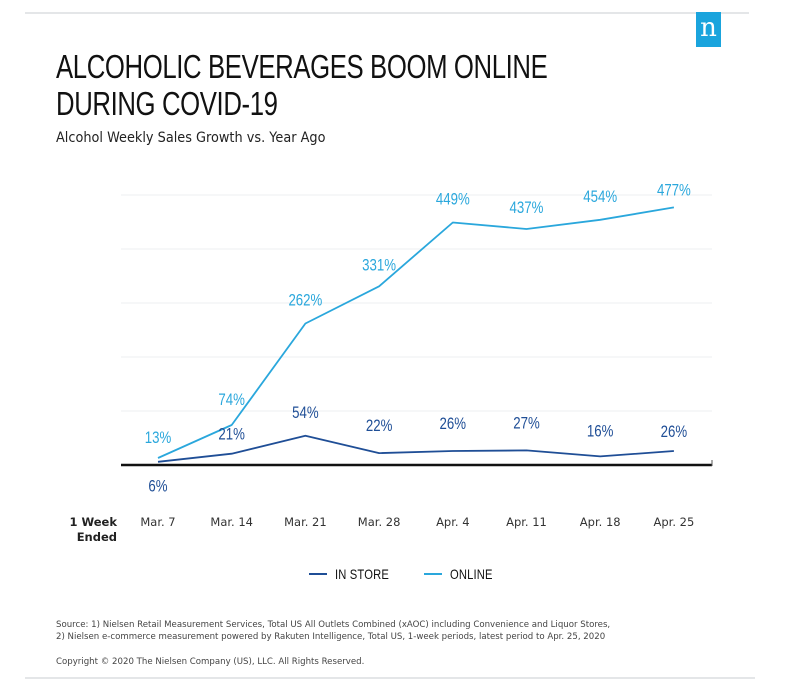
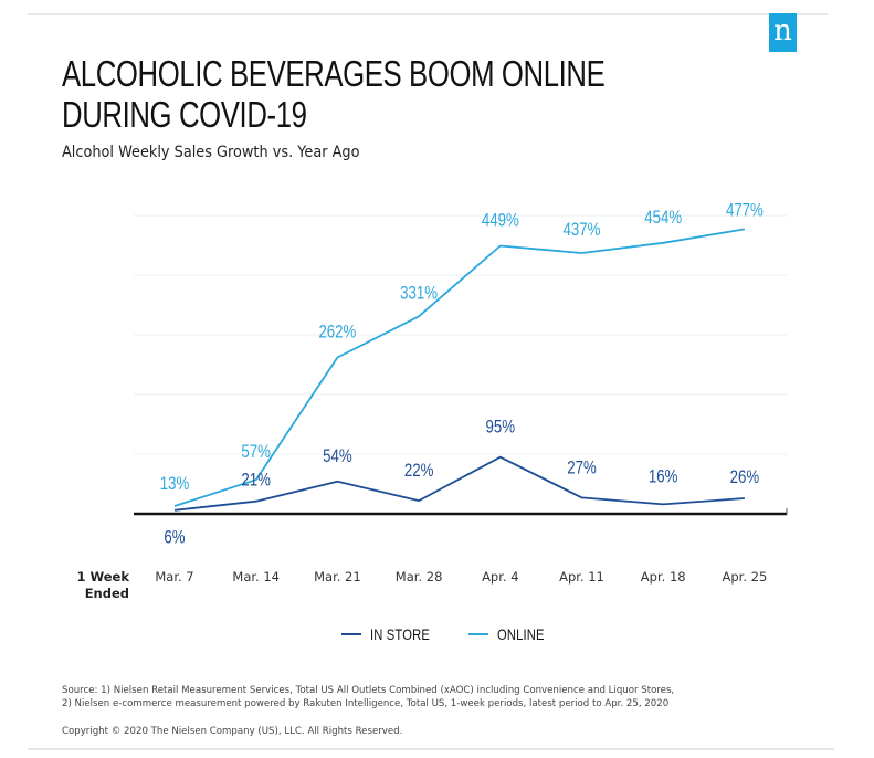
ONLINE/Mar. 14: 74% -> 57%
IN STORE/Apr. 4: 26% -> 95%
